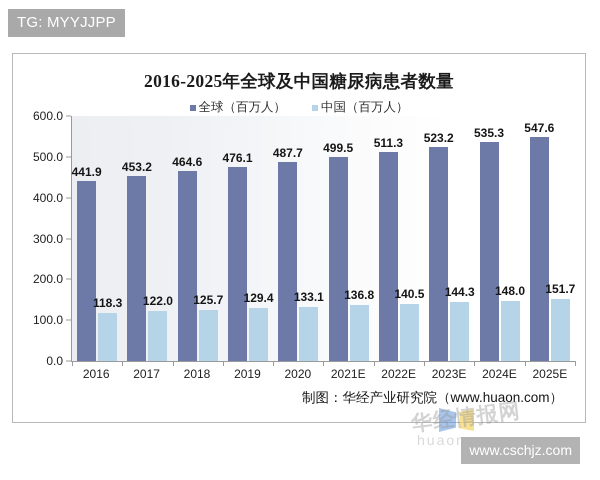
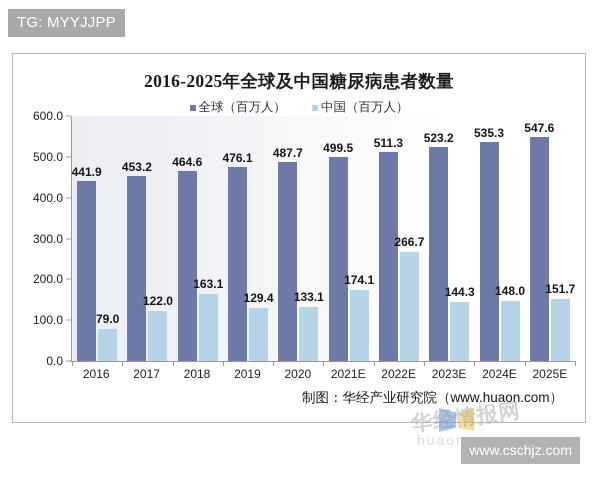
中国（百万人）/2016: 118.3 -> 79.0
中国（百万人）/2018: 125.7 -> 163.1
中国（百万人）/2021E: 136.8 -> 174.1
中国（百万人）/2022E: 140.5 -> 266.7
